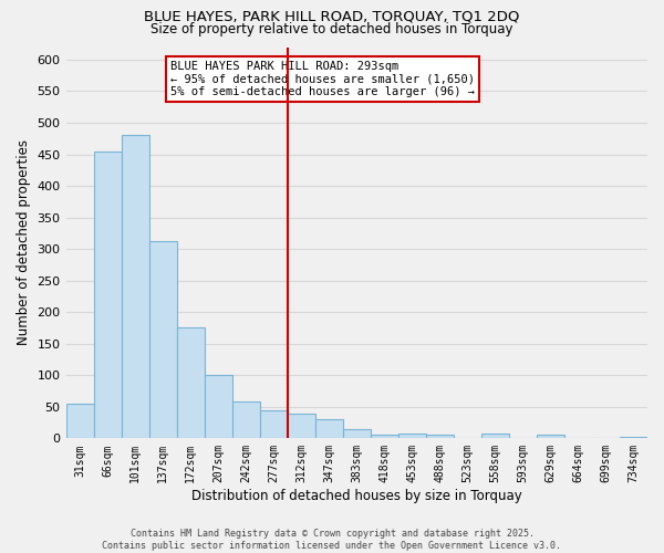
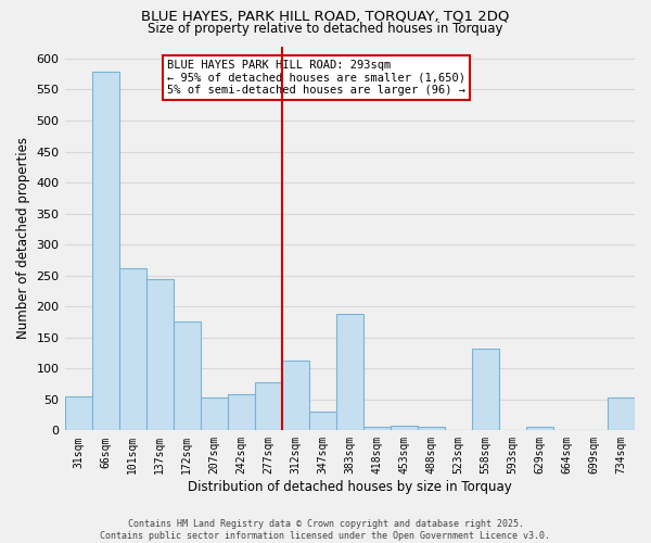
66sqm: 455 -> 578
101sqm: 480 -> 262
137sqm: 312 -> 244
207sqm: 100 -> 54
277sqm: 45 -> 78
312sqm: 40 -> 112
383sqm: 15 -> 188
558sqm: 8 -> 132
734sqm: 2 -> 54
